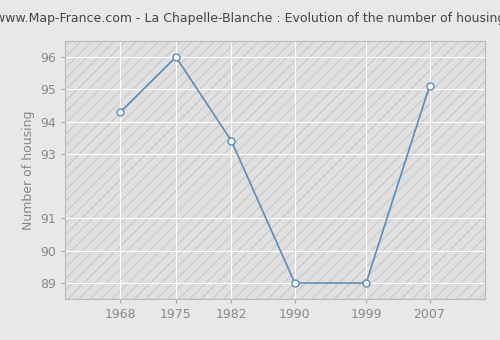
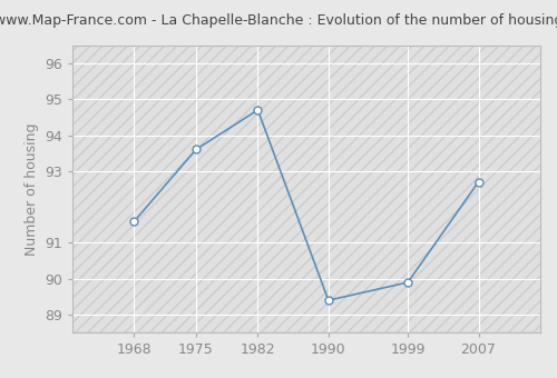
1968: 94.3 -> 91.6
1975: 96.0 -> 93.6
1982: 93.4 -> 94.7
1990: 89.0 -> 89.4
1999: 89.0 -> 89.9
2007: 95.1 -> 92.7
